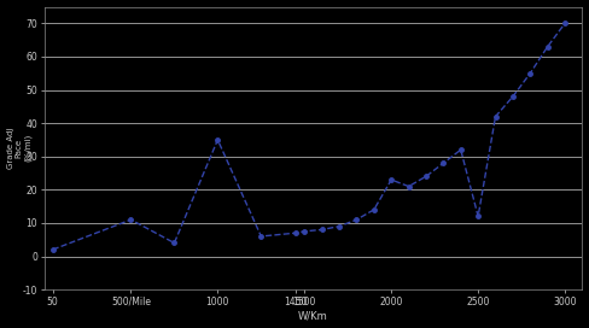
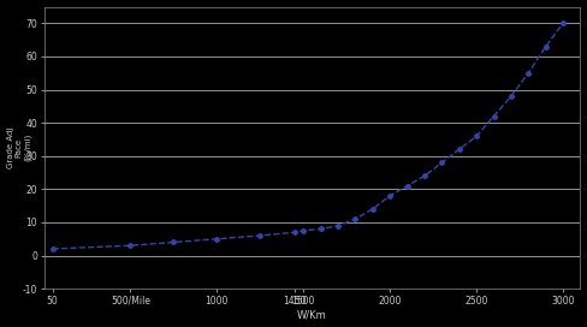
500/Mile: 11.0 -> 3.0
1000: 35.0 -> 5.0
2000: 23.0 -> 18.0
2500: 12.0 -> 36.0
